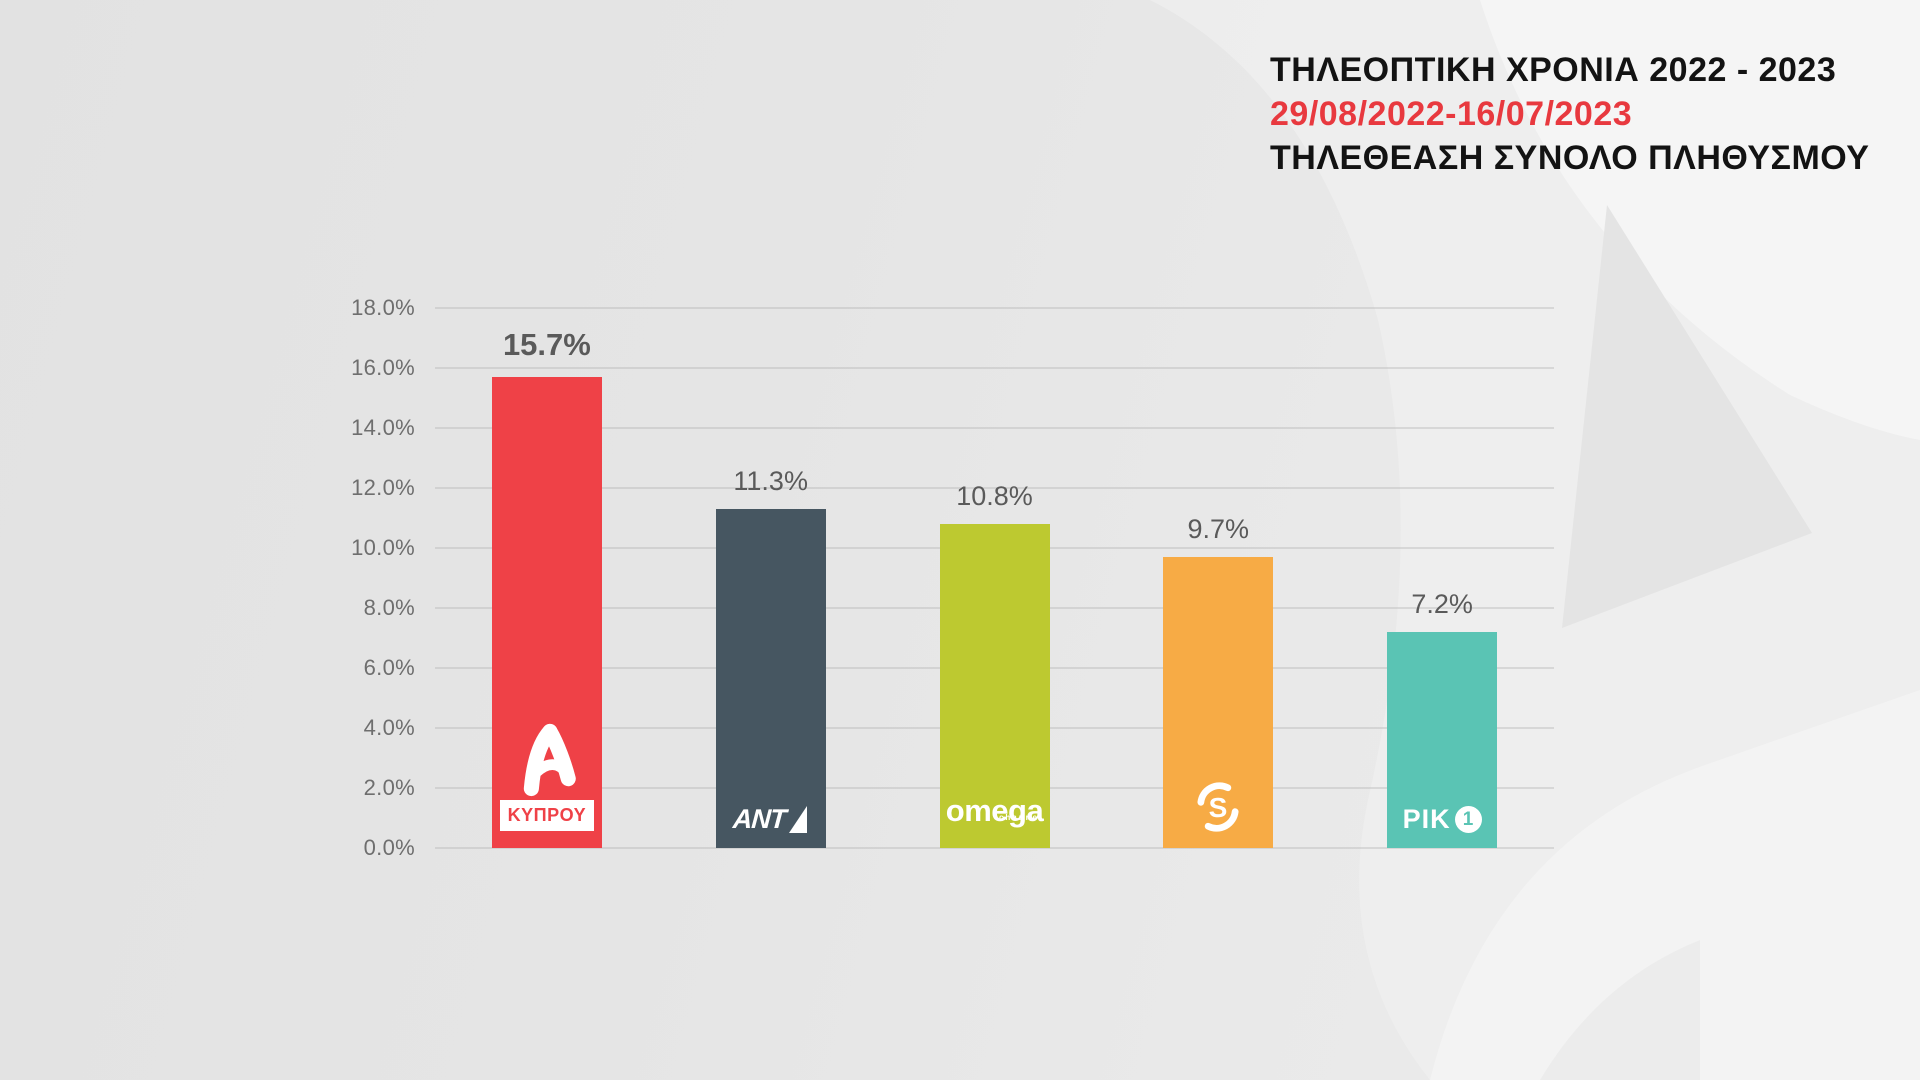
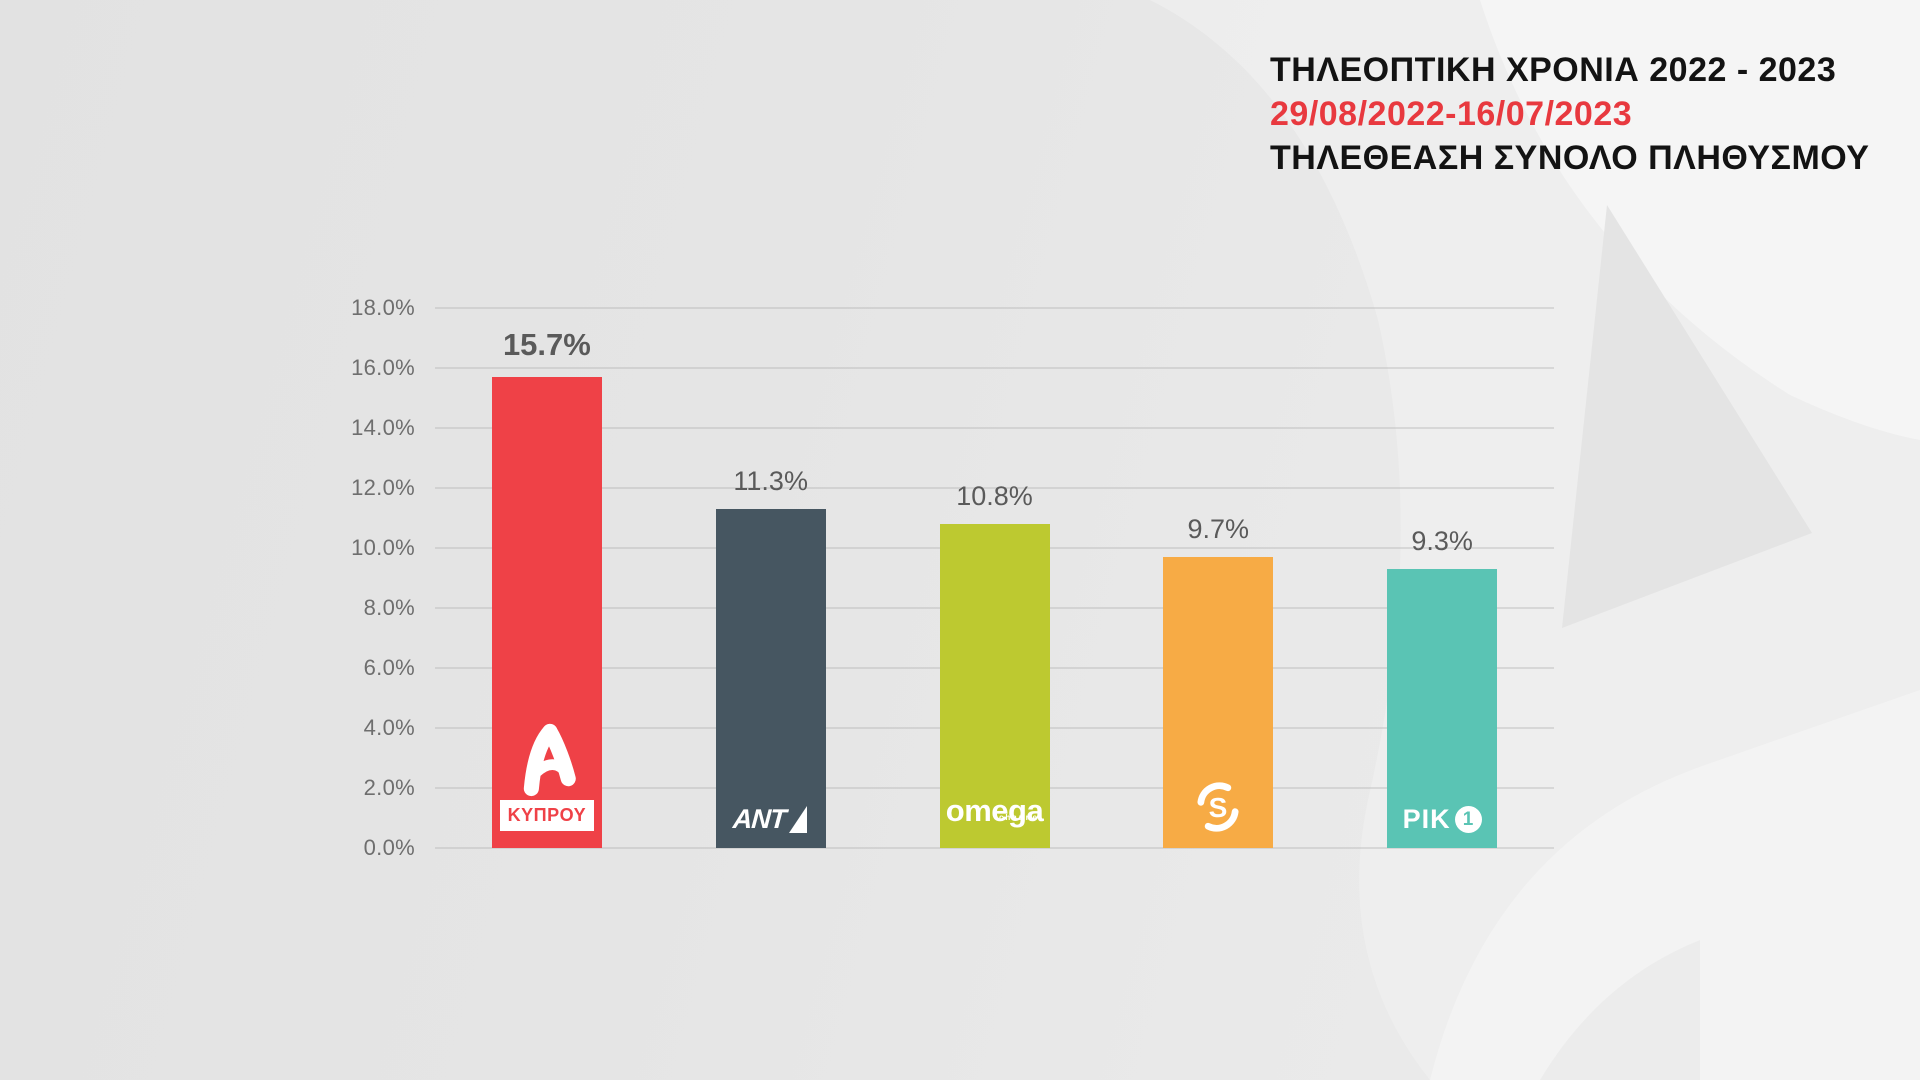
ΡΙΚ1: 7.2% -> 9.3%
